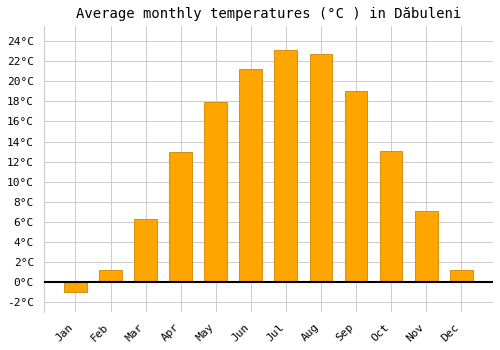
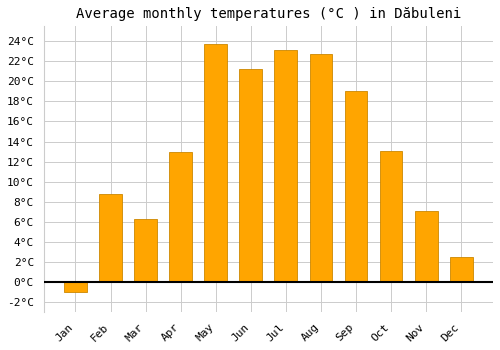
Feb: 1.2°C -> 8.8°C
May: 17.9°C -> 23.7°C
Dec: 1.2°C -> 2.5°C
